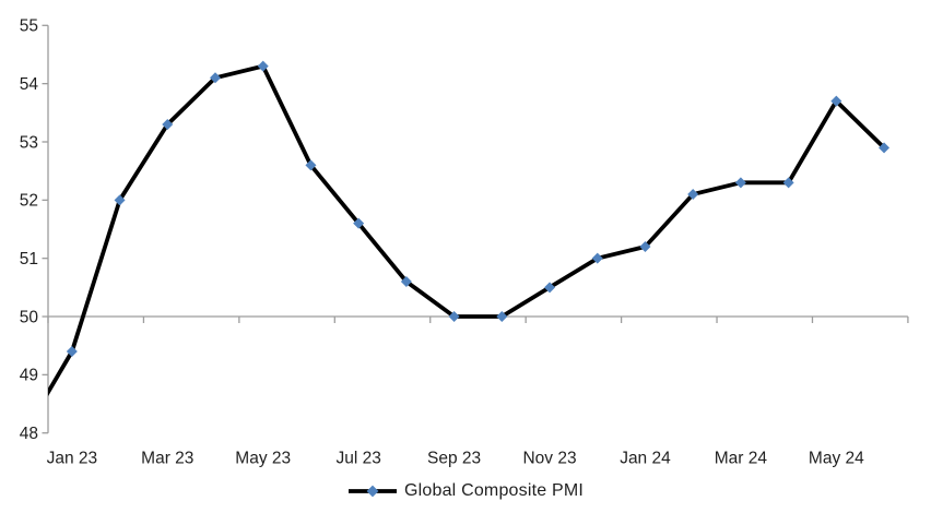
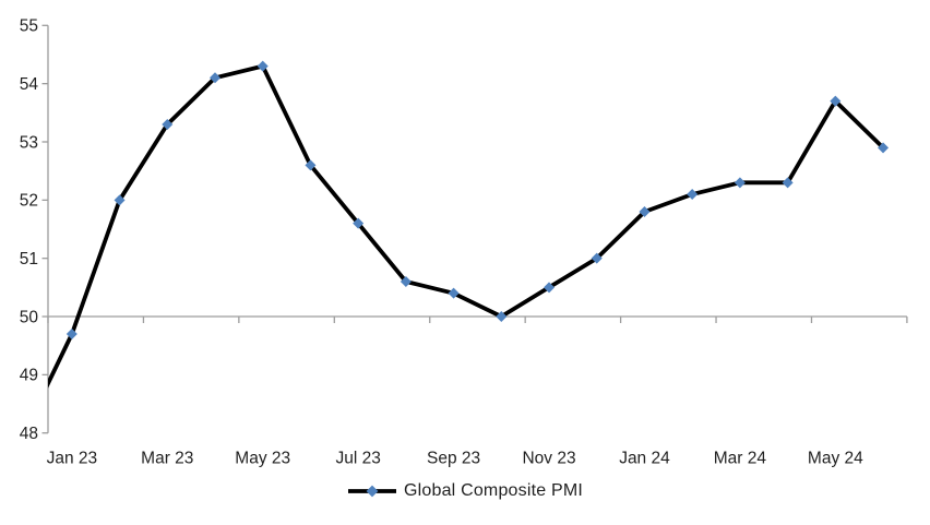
Jan 23: 49.4 -> 49.7
Sep 23: 50.0 -> 50.4
Jan 24: 51.2 -> 51.8
